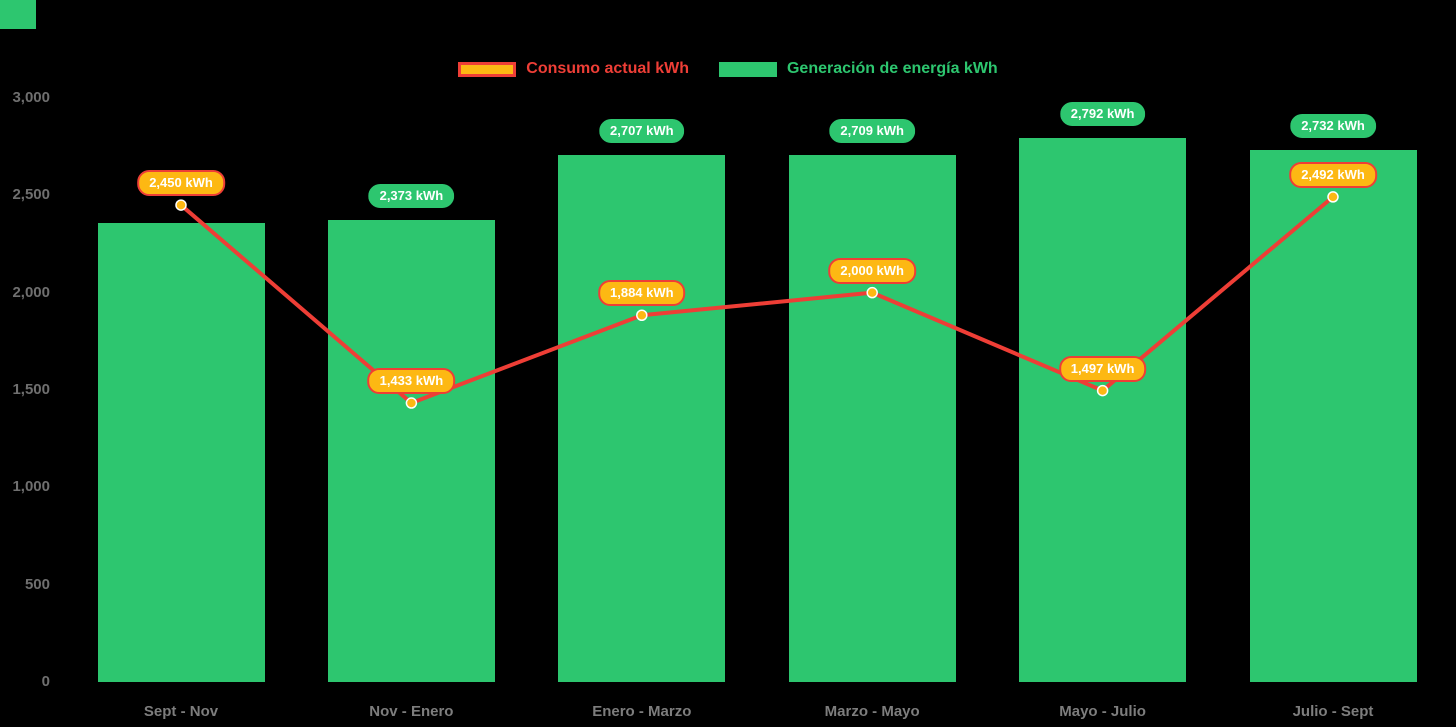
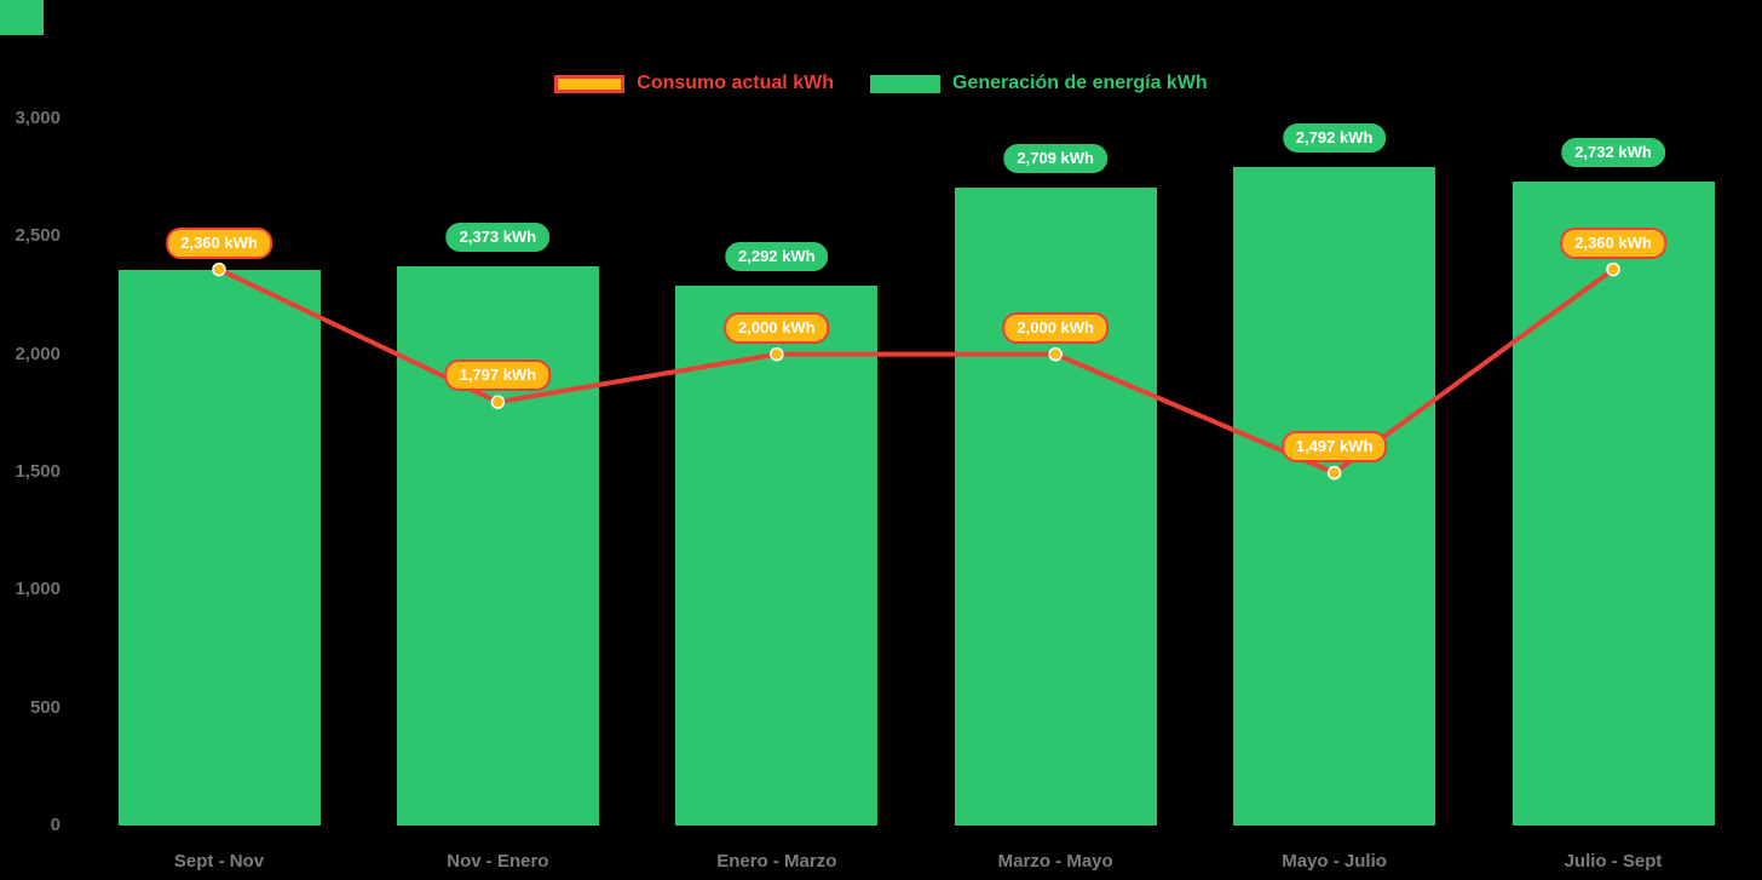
Consumo actual kWh/Sept - Nov: 2,450 -> 2,360
Consumo actual kWh/Nov - Enero: 1,433 -> 1,797
Generación de energía kWh/Enero - Marzo: 2,707 -> 2,292
Consumo actual kWh/Enero - Marzo: 1,884 -> 2,000
Consumo actual kWh/Julio - Sept: 2,492 -> 2,360
